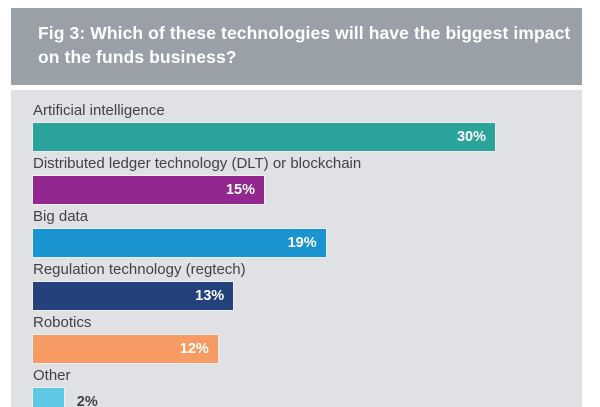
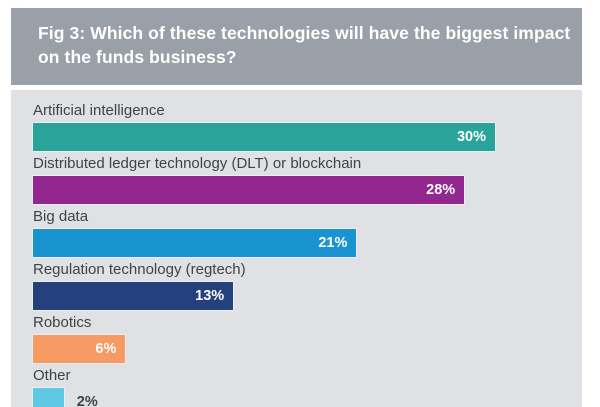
Distributed ledger technology (DLT) or blockchain: 15% -> 28%
Big data: 19% -> 21%
Robotics: 12% -> 6%
